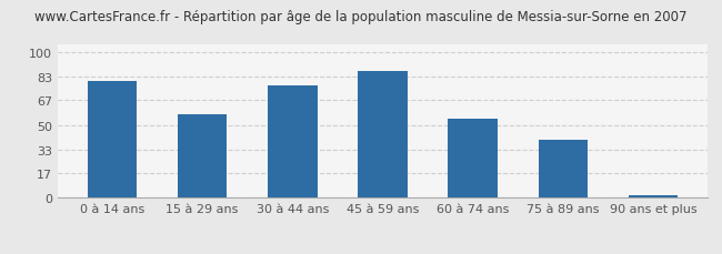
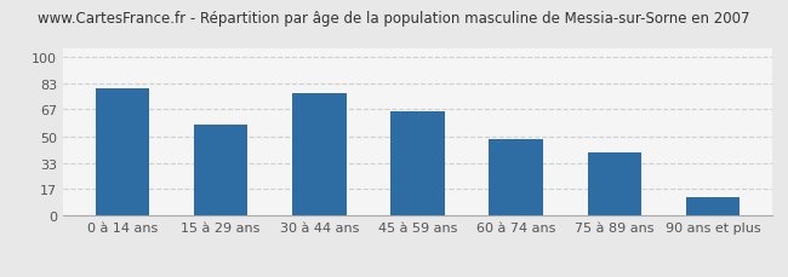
45 à 59 ans: 87 -> 66
60 à 74 ans: 54 -> 48
90 ans et plus: 2 -> 12
